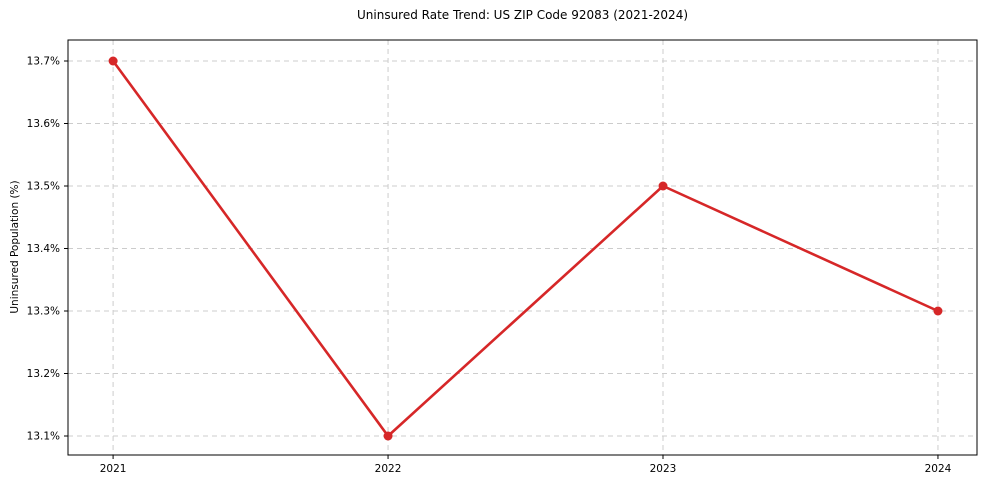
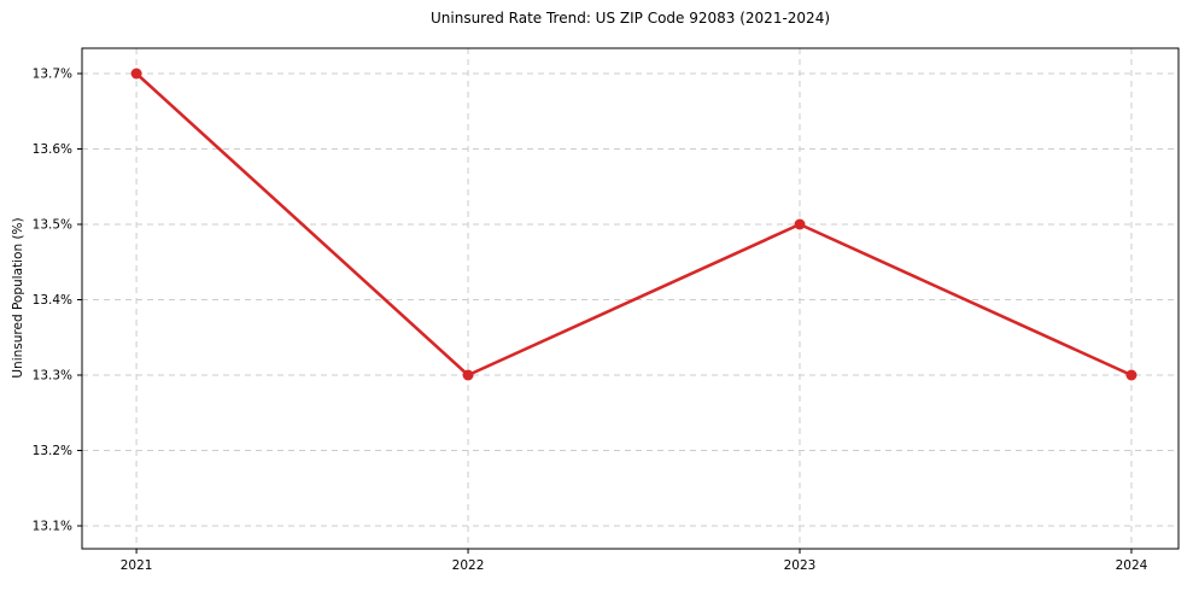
2022: 13.1% -> 13.3%
